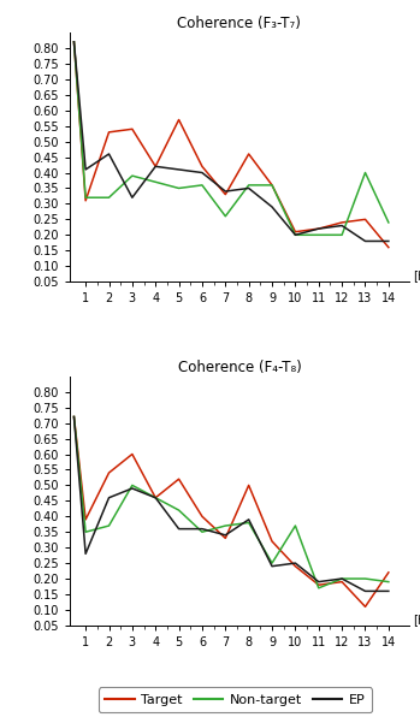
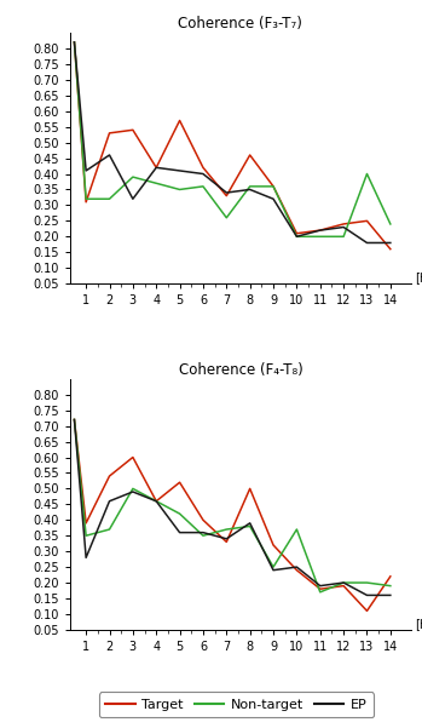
Coherence (F₃-T₇)/EP/9: 0.29 -> 0.32
